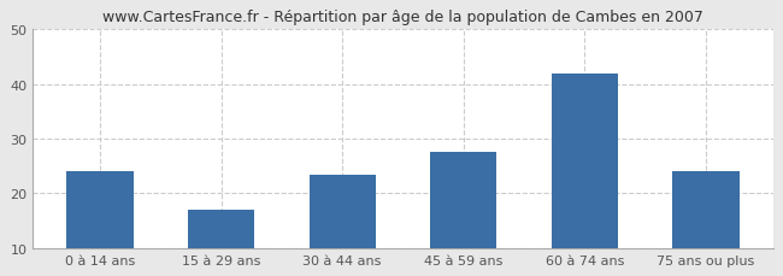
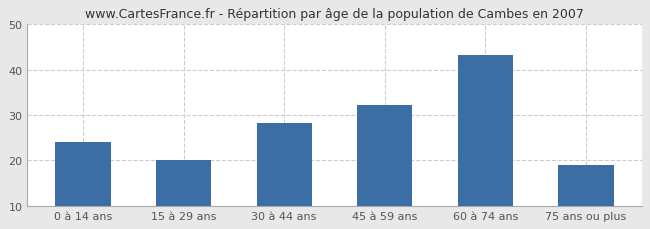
15 à 29 ans: 17.0 -> 20.0
30 à 44 ans: 23.5 -> 28.3
45 à 59 ans: 27.5 -> 32.2
60 à 74 ans: 42.0 -> 43.3
75 ans ou plus: 24.0 -> 19.0
